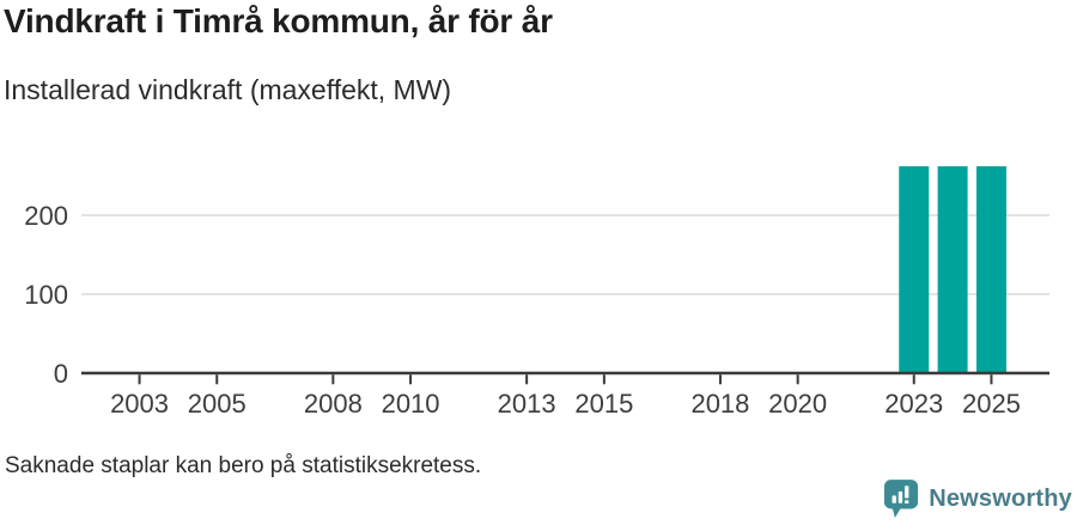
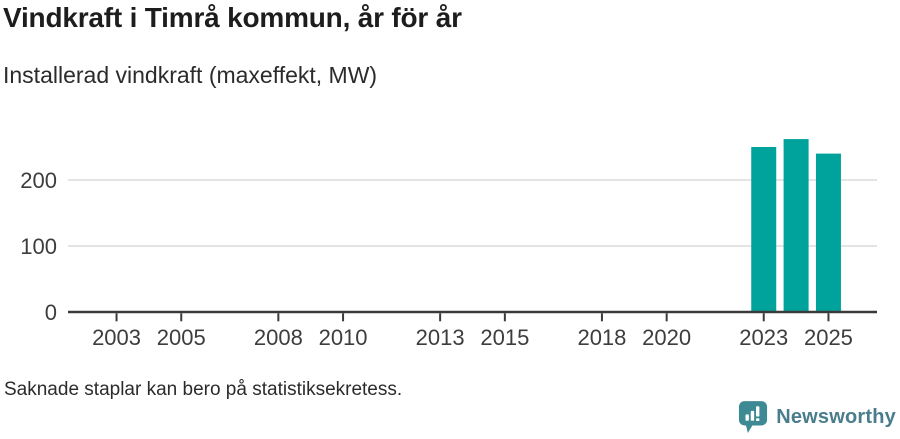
2023: 260 -> 250
2025: 260 -> 240
